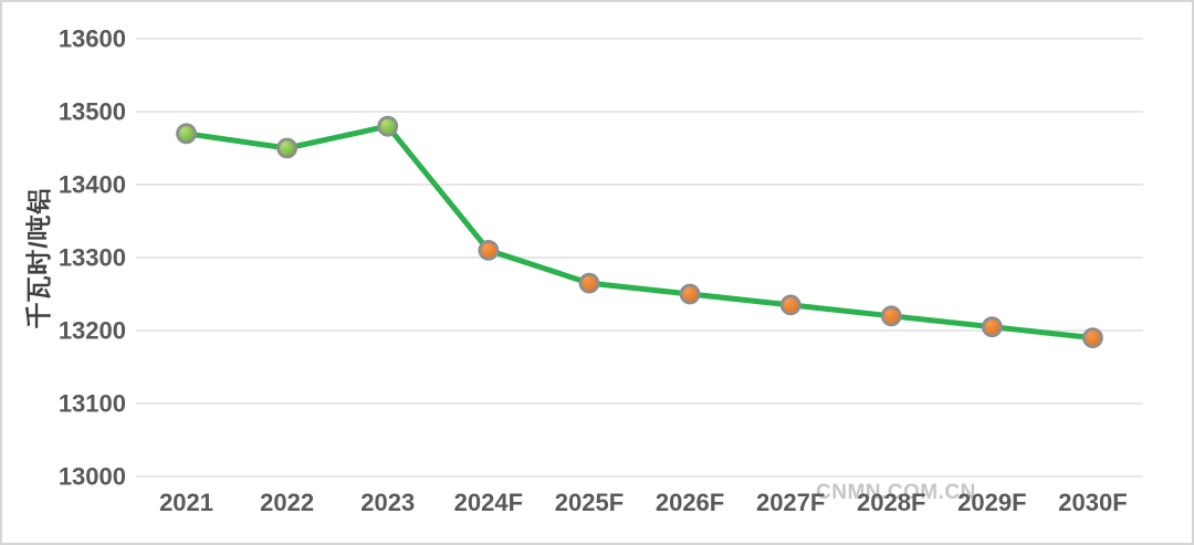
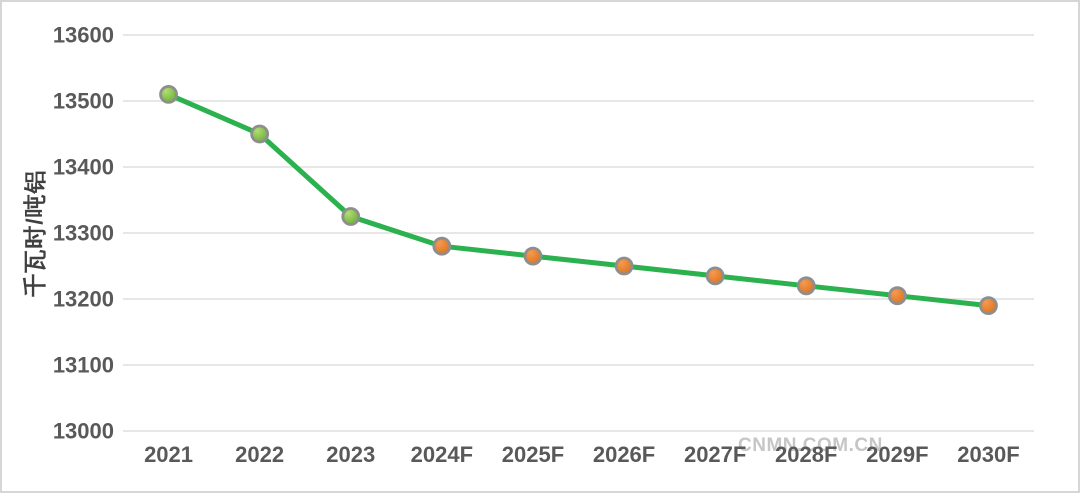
2021: 13470 -> 13510
2023: 13480 -> 13320
2024F: 13310 -> 13280
